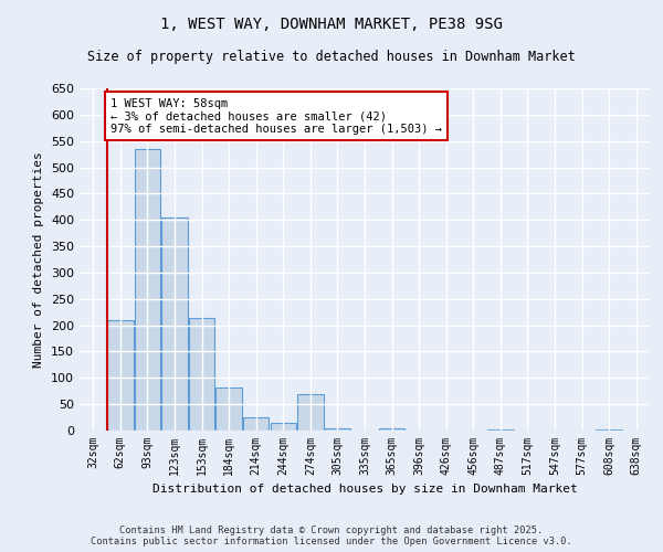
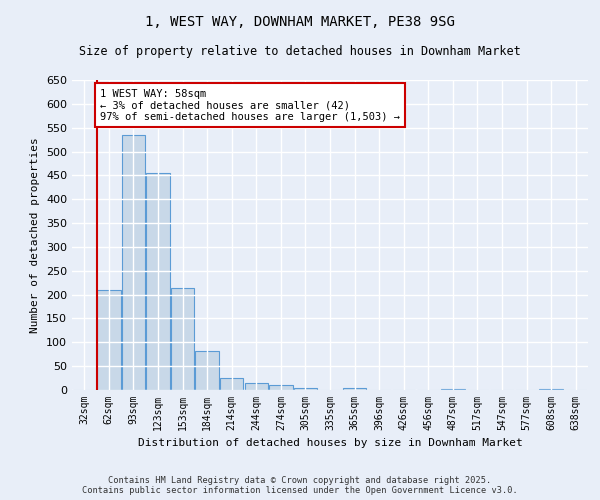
123sqm: 405 -> 455
274sqm: 70 -> 10
